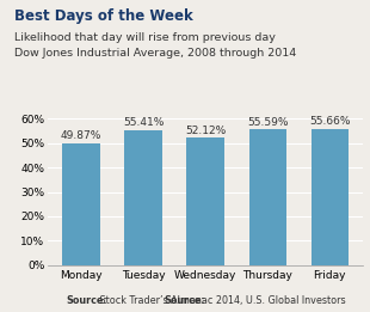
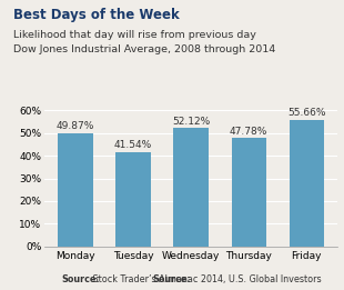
Tuesday: 55.41% -> 41.54%
Thursday: 55.59% -> 47.78%
